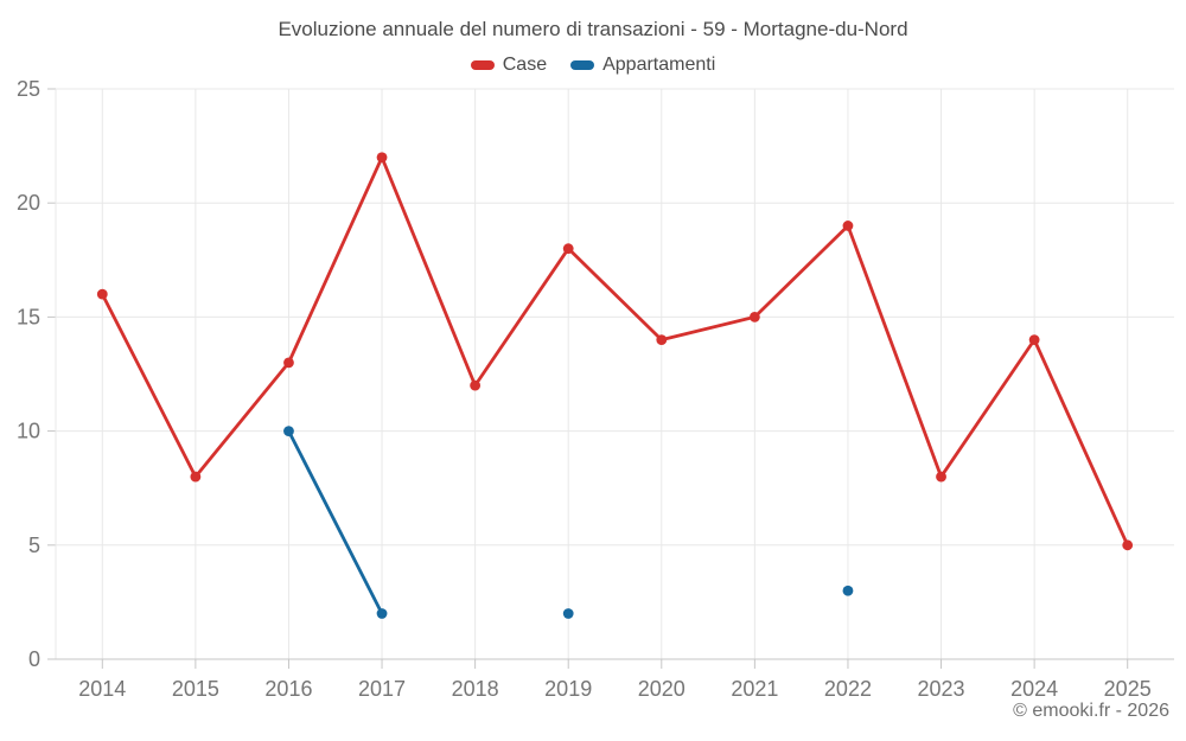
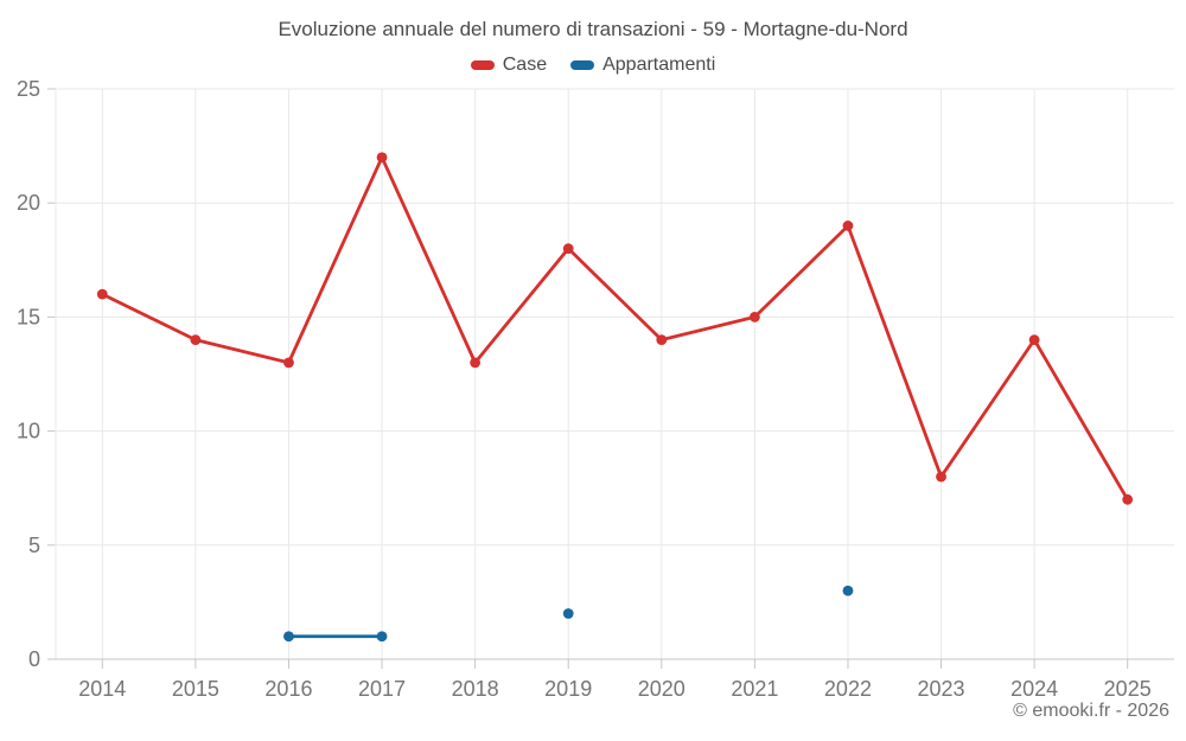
Case/2015: 8 -> 14
Appartamenti/2016: 10 -> 1
Appartamenti/2017: 2 -> 1
Case/2018: 12 -> 13
Case/2025: 5 -> 7
